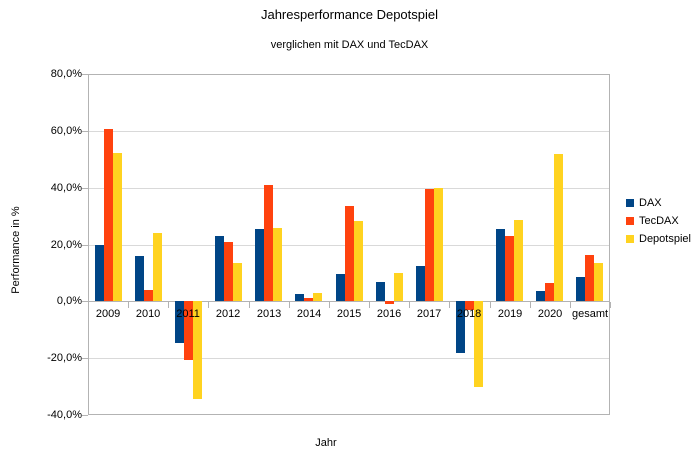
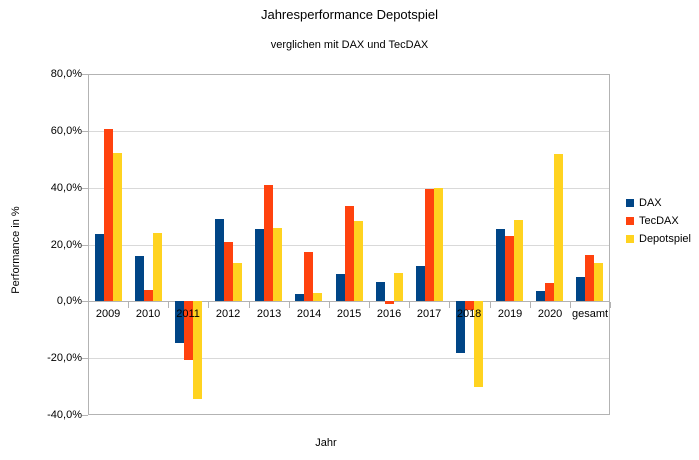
DAX/2009: 20% -> 24%
DAX/2012: 23% -> 29%
TecDAX/2014: 1% -> 18%
